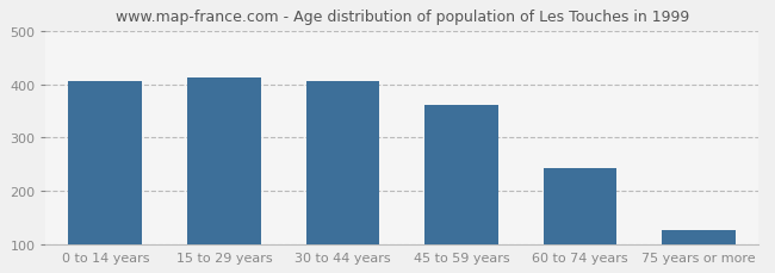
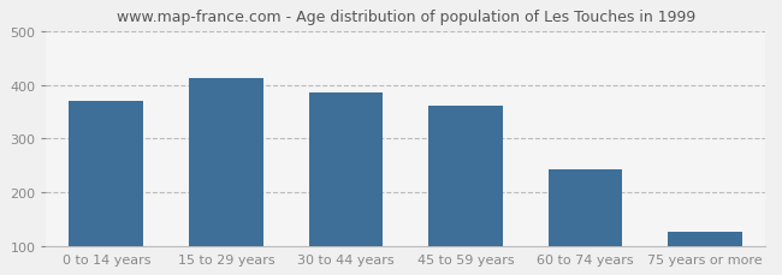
0 to 14 years: 405 -> 370
30 to 44 years: 406 -> 385
